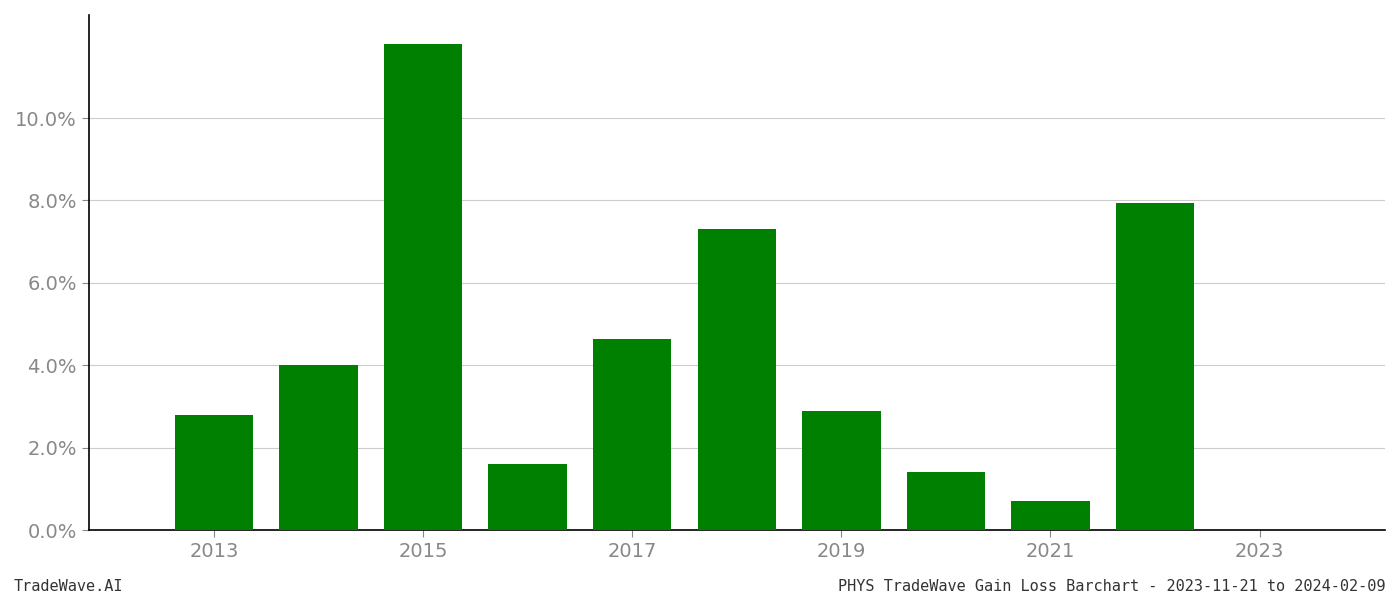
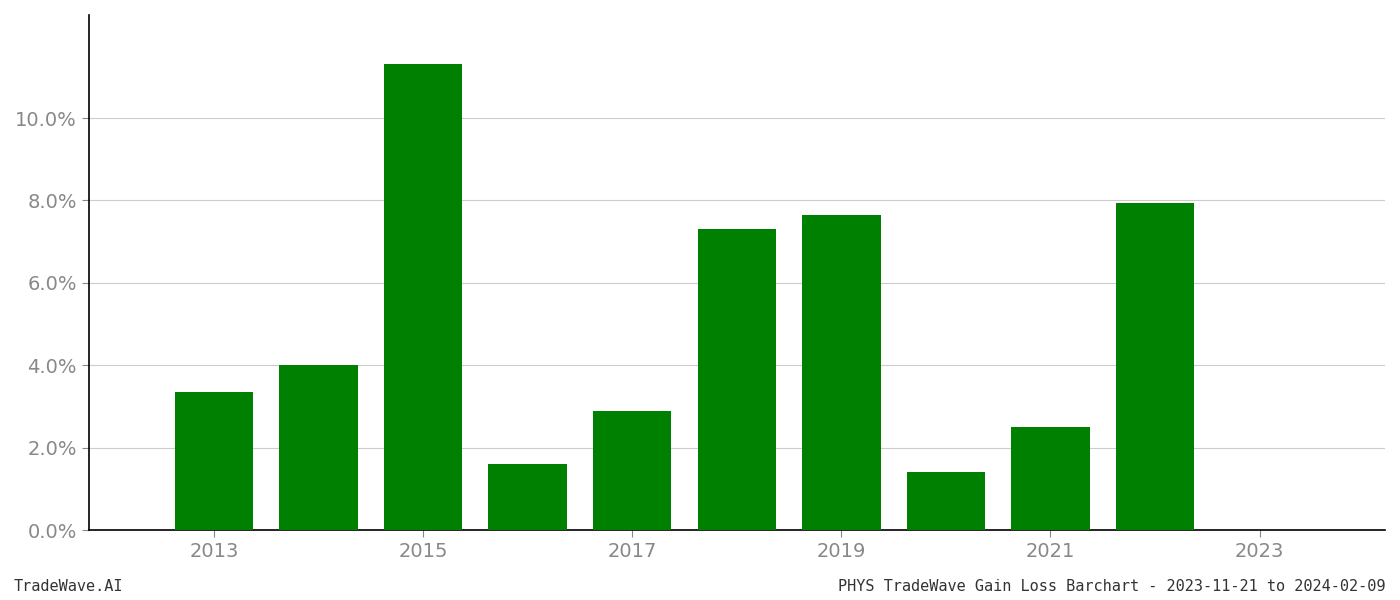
2013: 2.80% -> 3.35%
2015: 11.80% -> 11.30%
2017: 4.65% -> 2.90%
2019: 2.90% -> 7.65%
2021: 0.70% -> 2.50%
